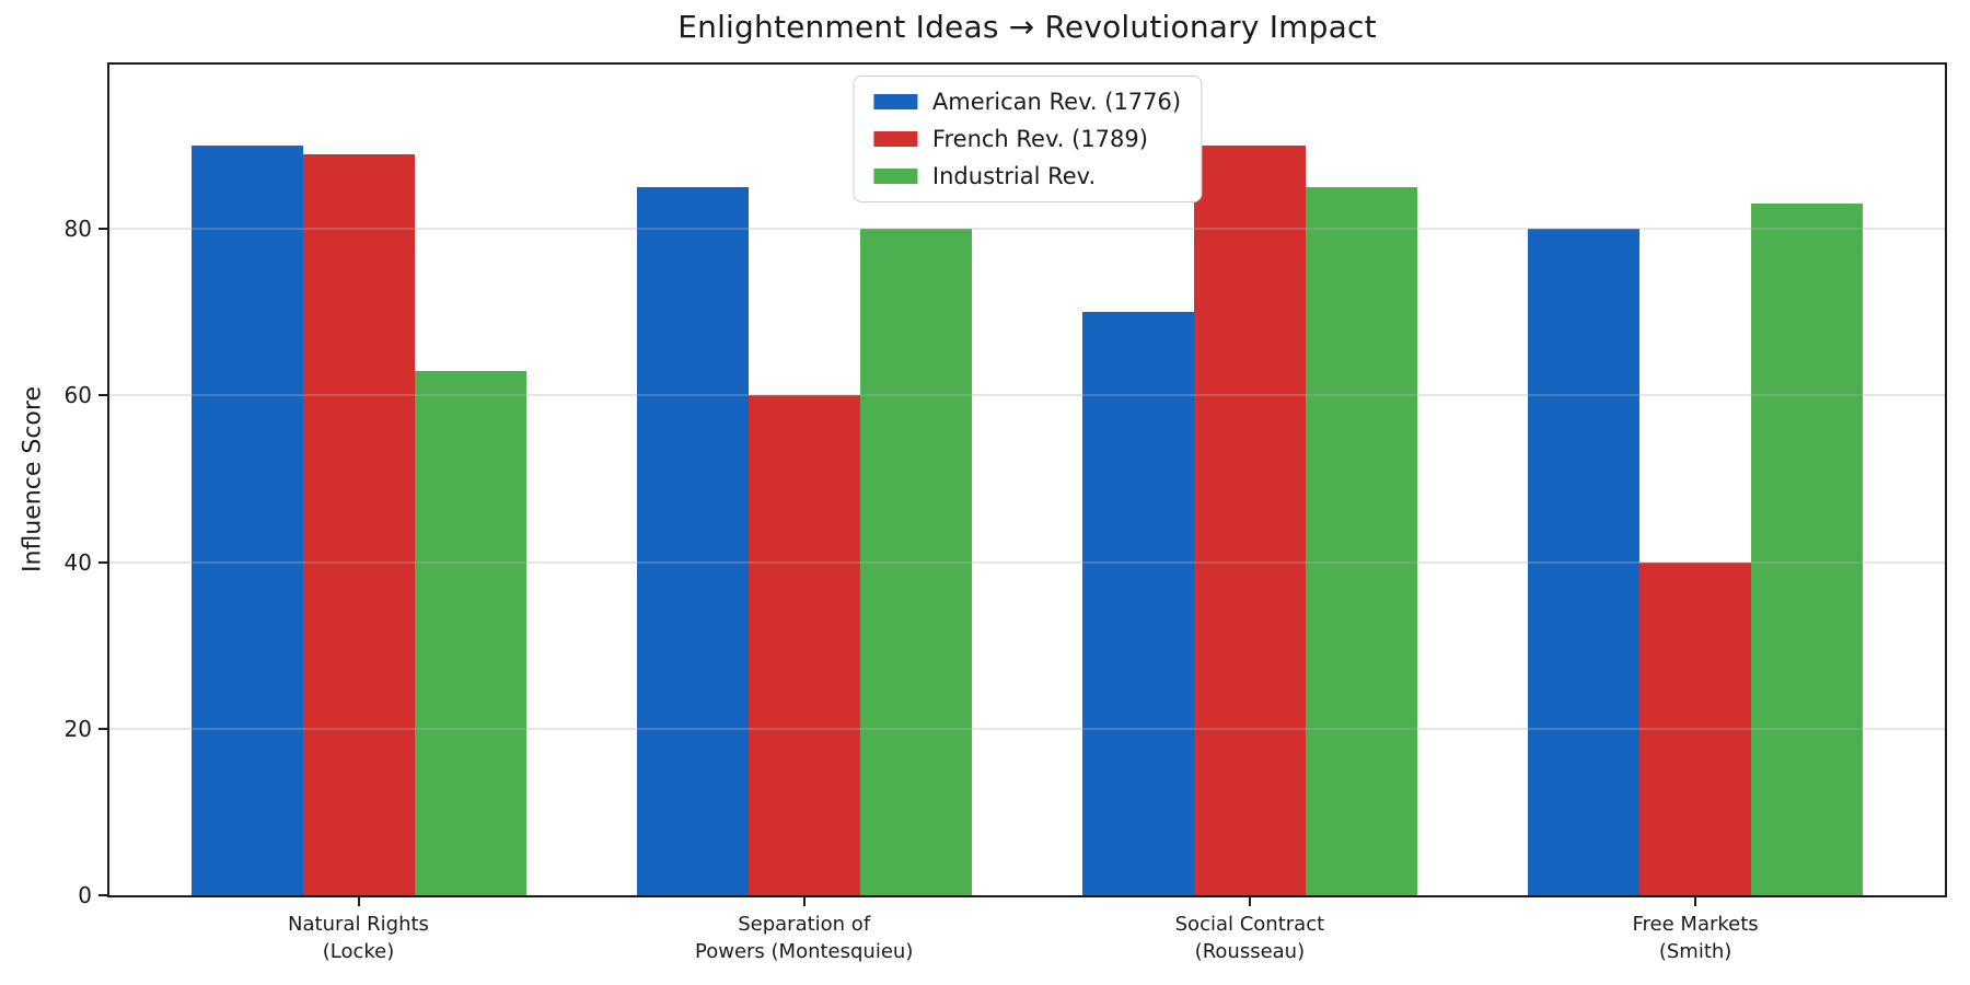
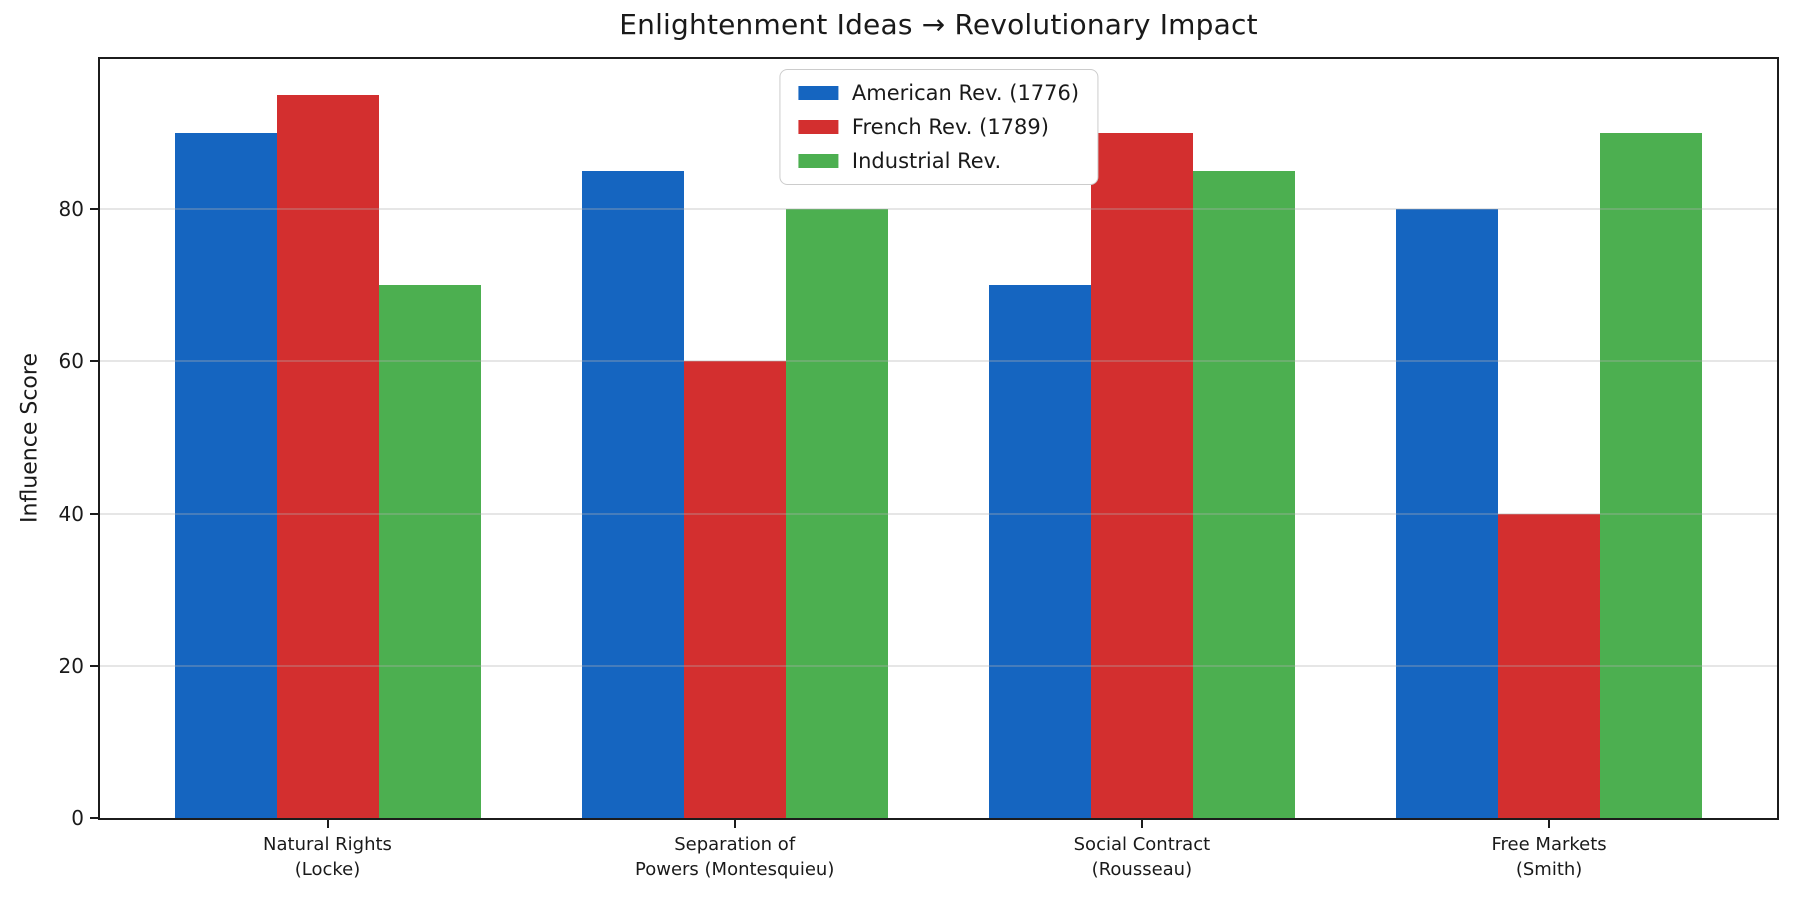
French Rev. (1789)/Natural Rights (Locke): 89 -> 95
Industrial Rev./Natural Rights (Locke): 63 -> 70
Industrial Rev./Free Markets (Smith): 83 -> 90
